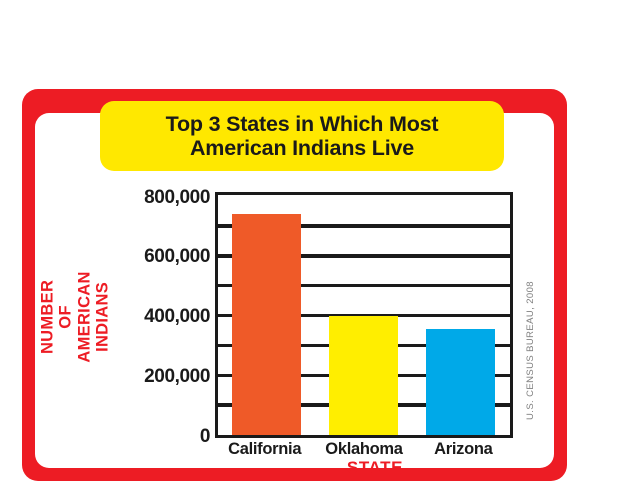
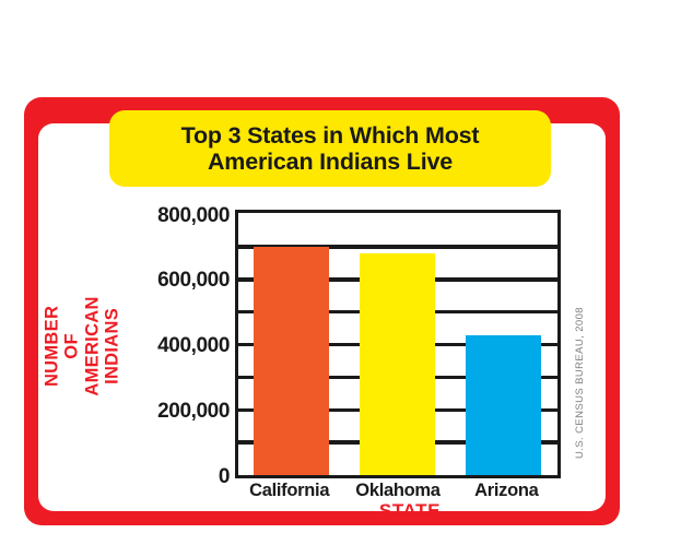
California: 740000 -> 700000
Oklahoma: 400000 -> 680000
Arizona: 360000 -> 430000
